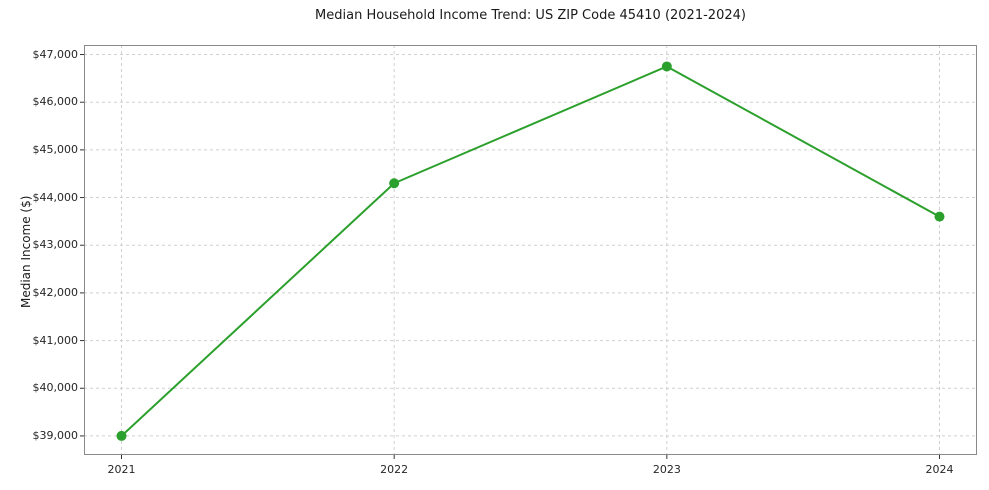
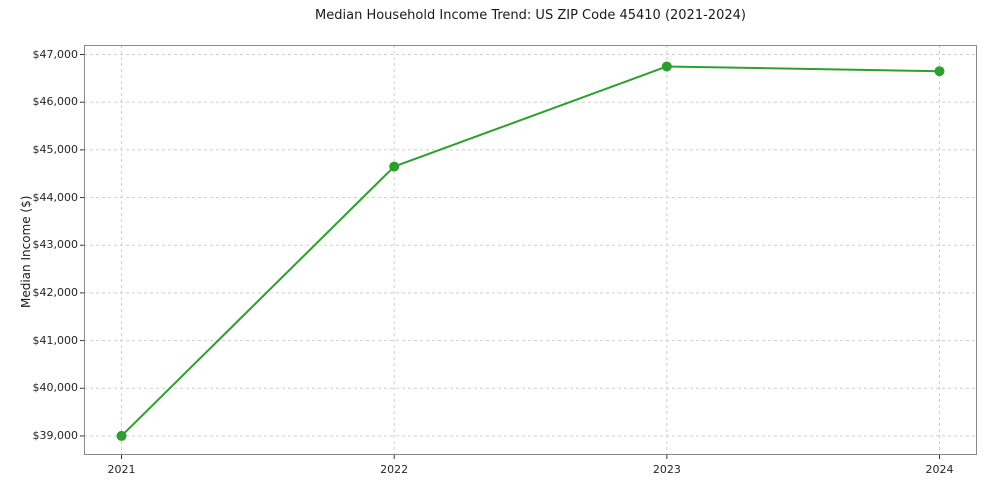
2022: $44300 -> $44600
2024: $43600 -> $46600
